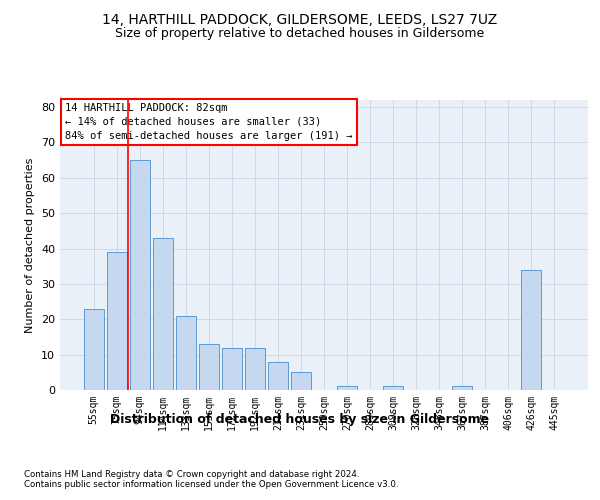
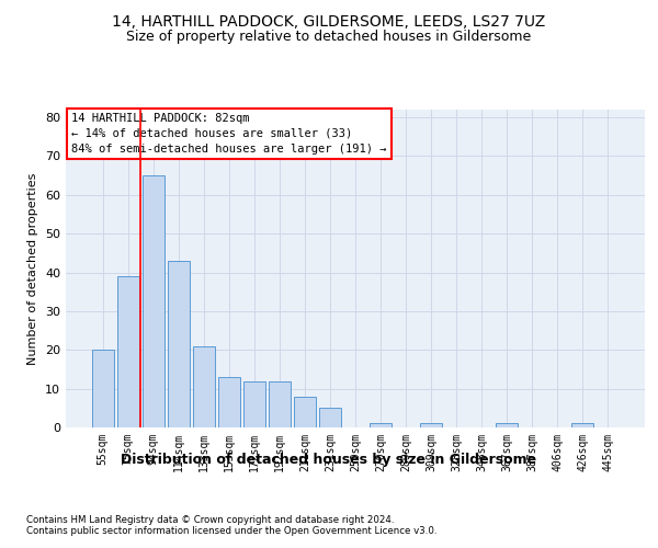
55sqm: 23 -> 20
426sqm: 34 -> 1
